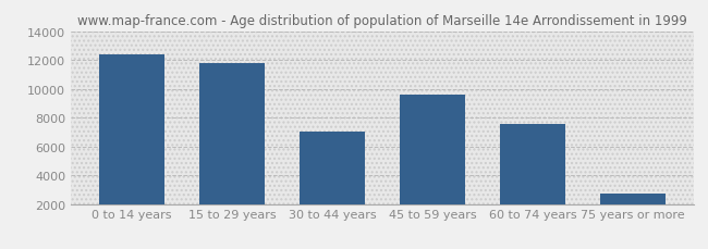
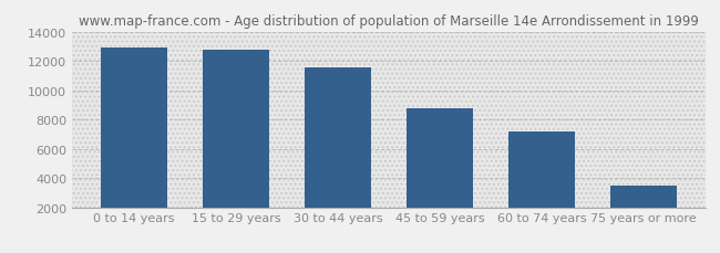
0 to 14 years: 12400 -> 13000
15 to 29 years: 11800 -> 12800
30 to 44 years: 7000 -> 11600
45 to 59 years: 9600 -> 8800
60 to 74 years: 7600 -> 7200
75 years or more: 2700 -> 3500
